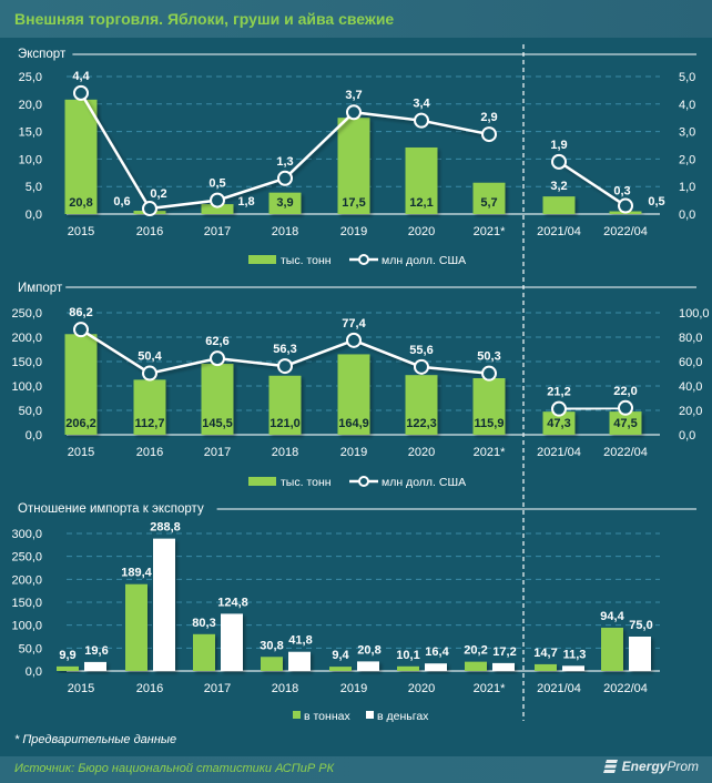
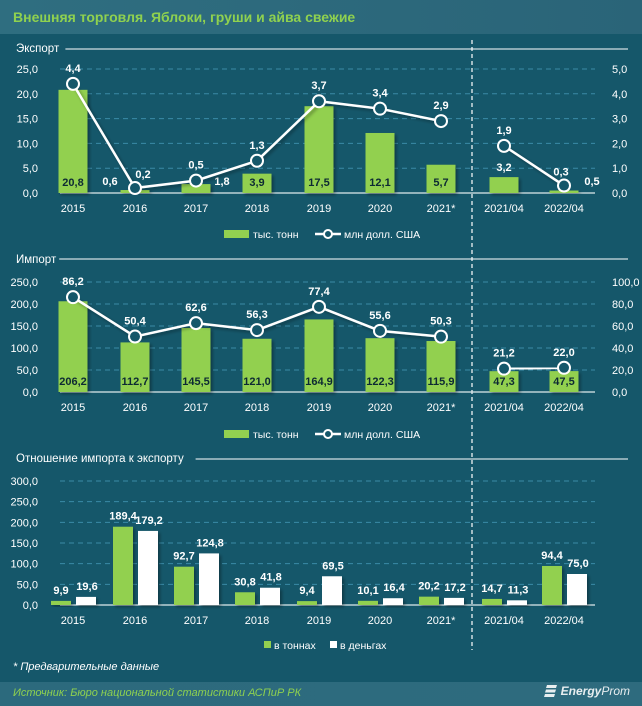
Отношение импорта к экспорту/в деньгах/2016: 288,8 -> 179,2
Отношение импорта к экспорту/в тоннах/2017: 80,3 -> 92,7
Отношение импорта к экспорту/в деньгах/2019: 20,8 -> 69,5
